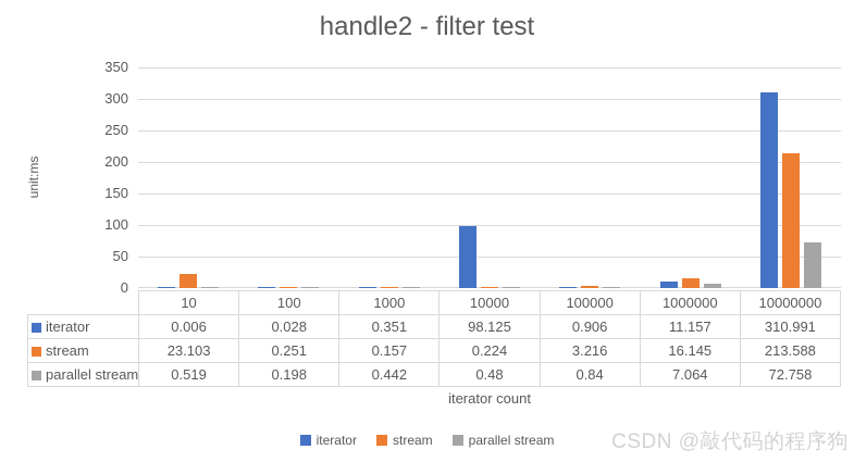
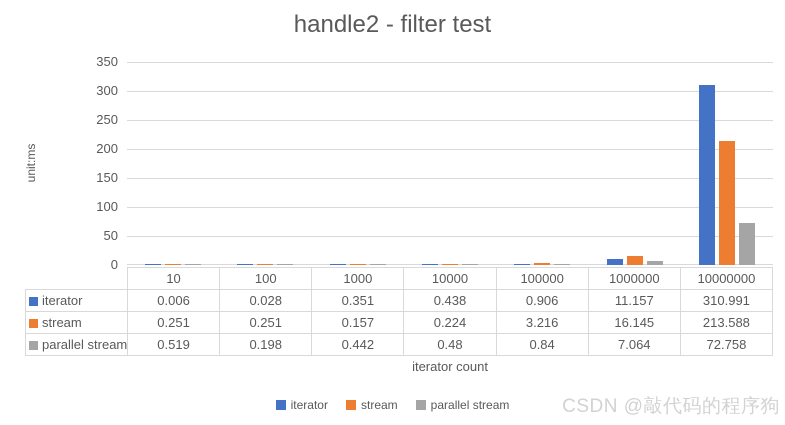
stream/10: 23.103 -> 0.251
iterator/10000: 98.125 -> 0.438
